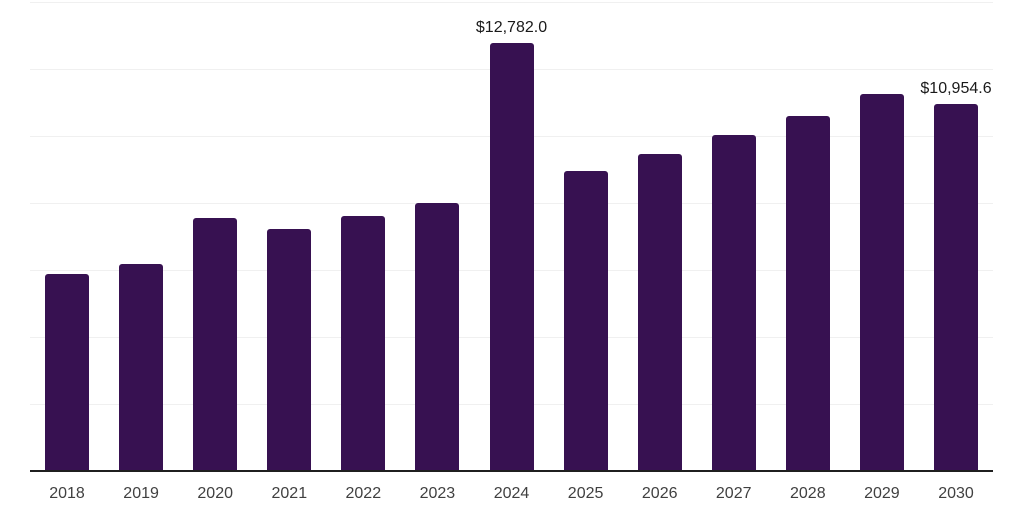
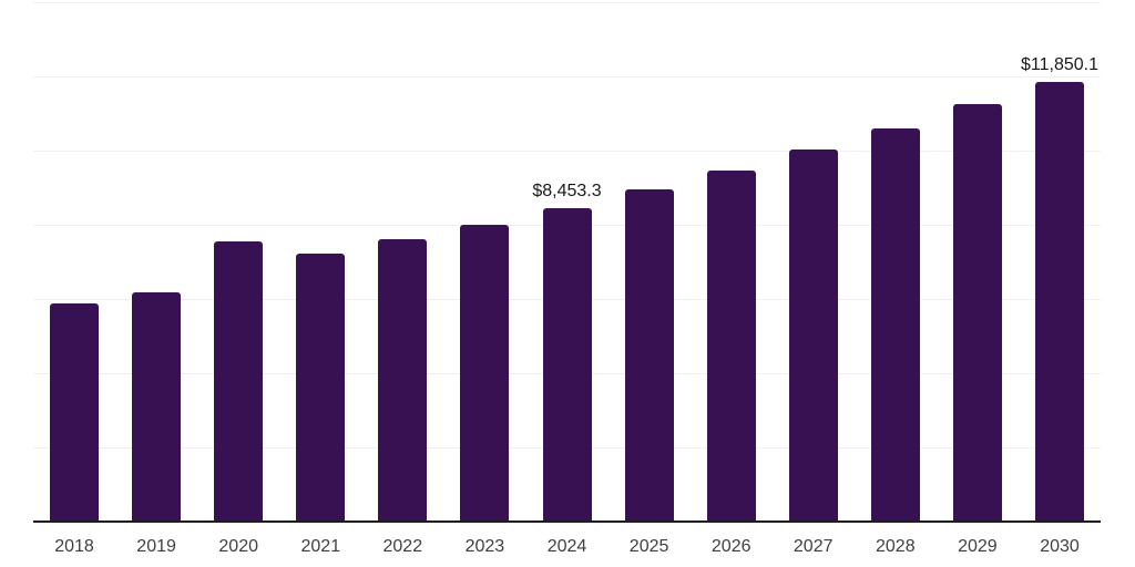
2024: $12,782.0 -> $8,453.3
2030: $10,954.6 -> $11,850.1
